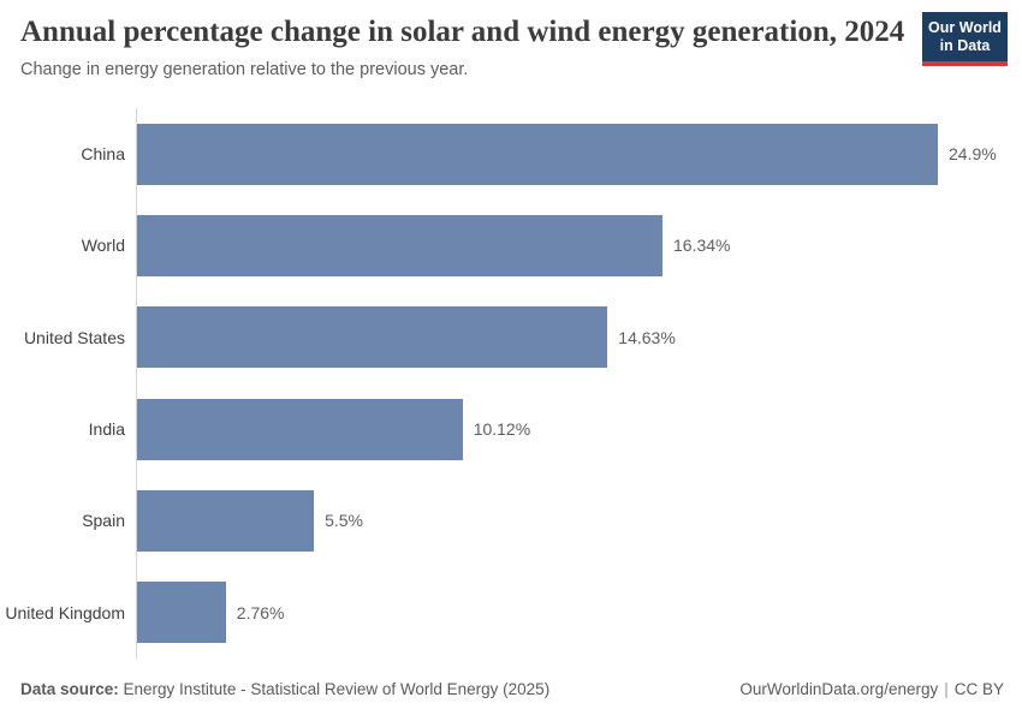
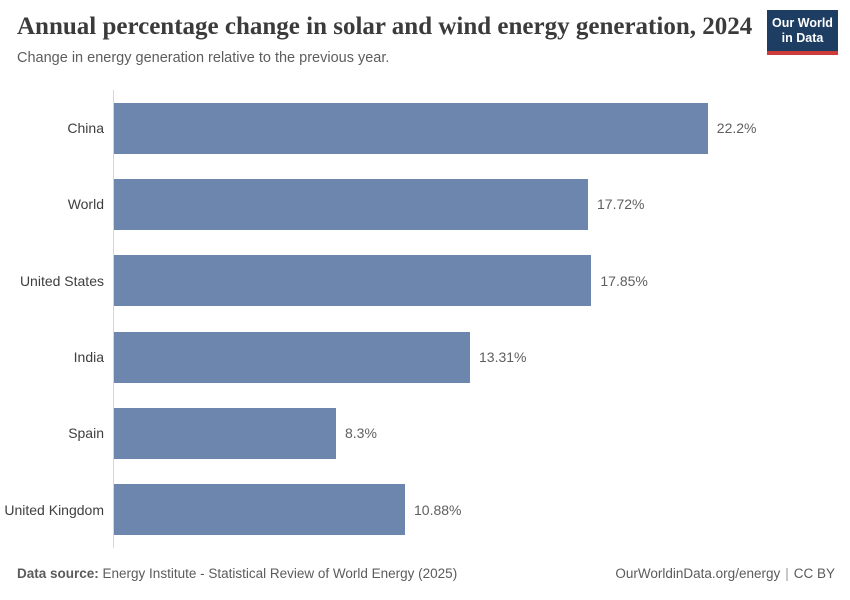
China: 24.9% -> 22.2%
World: 16.34% -> 17.72%
United States: 14.63% -> 17.85%
India: 10.12% -> 13.31%
Spain: 5.5% -> 8.3%
United Kingdom: 2.76% -> 10.88%
